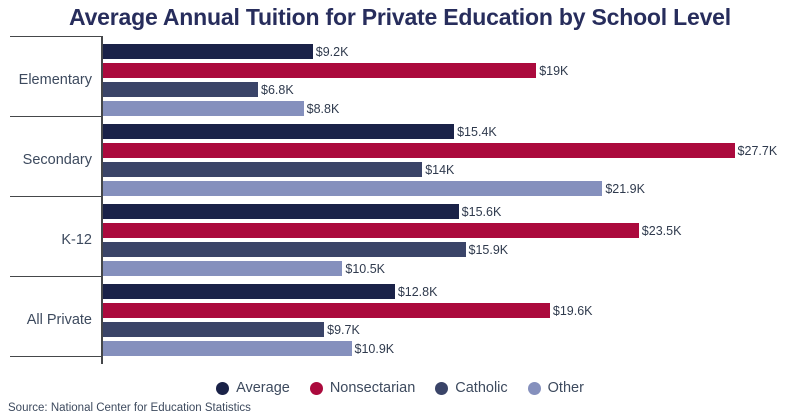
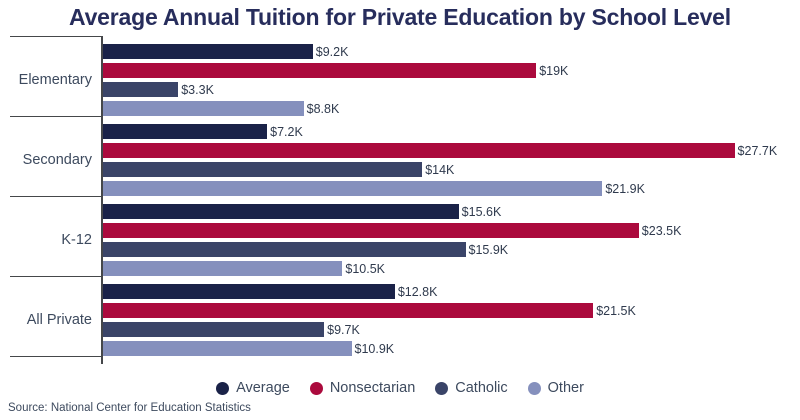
Catholic/Elementary: $6.8K -> $3.3K
Average/Secondary: $15.4K -> $7.2K
Nonsectarian/All Private: $19.6K -> $21.5K
